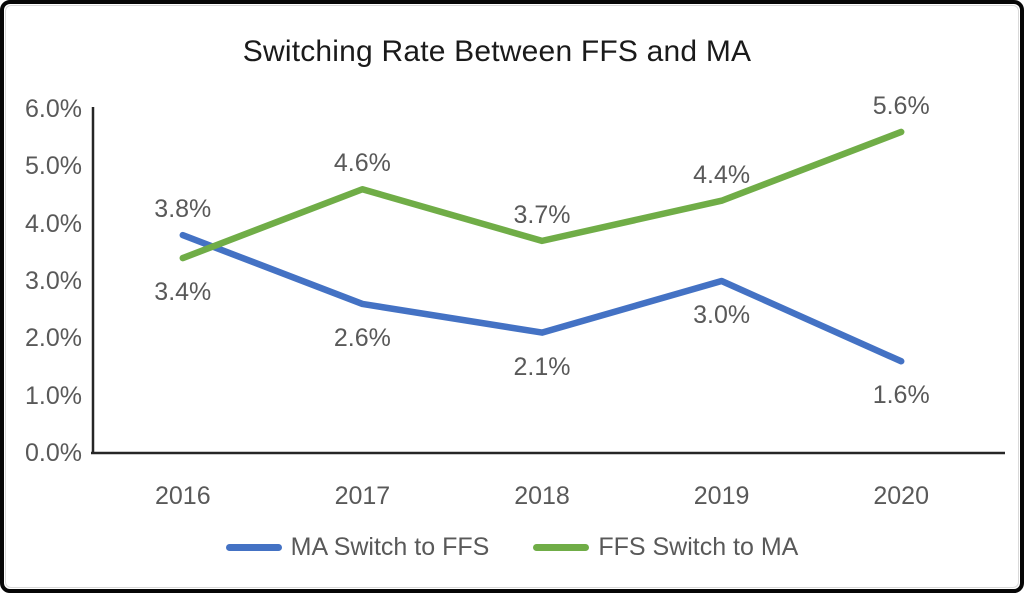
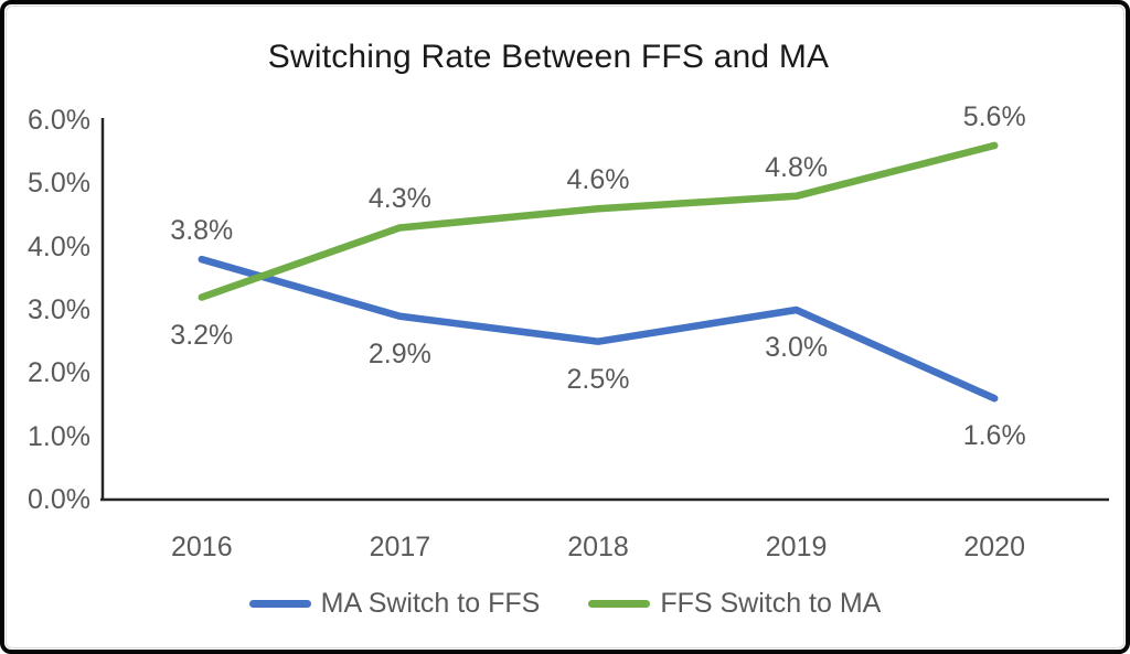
FFS Switch to MA/2016: 3.4% -> 3.2%
MA Switch to FFS/2017: 2.6% -> 2.9%
FFS Switch to MA/2017: 4.6% -> 4.3%
MA Switch to FFS/2018: 2.1% -> 2.5%
FFS Switch to MA/2018: 3.7% -> 4.6%
FFS Switch to MA/2019: 4.4% -> 4.8%
